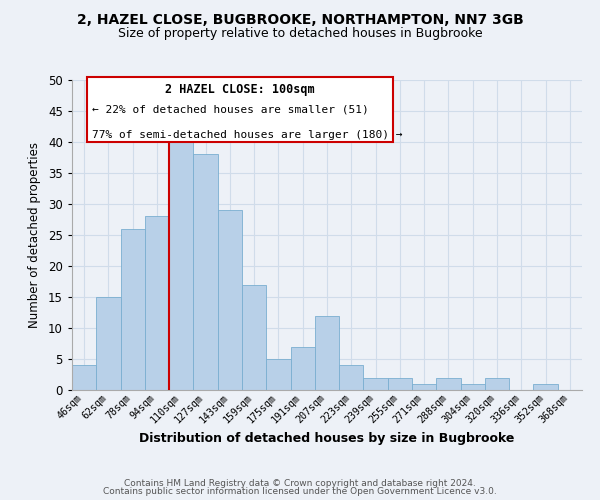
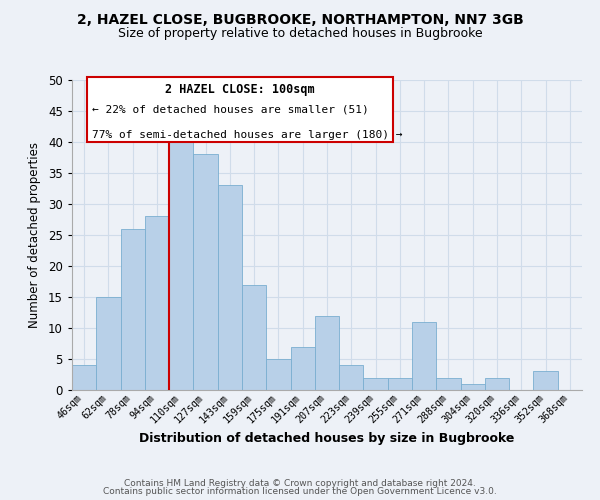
143sqm: 29 -> 33
271sqm: 1 -> 11
352sqm: 1 -> 3
